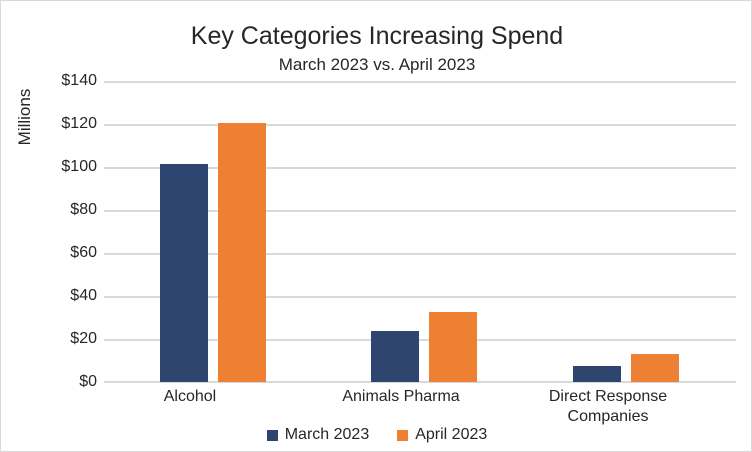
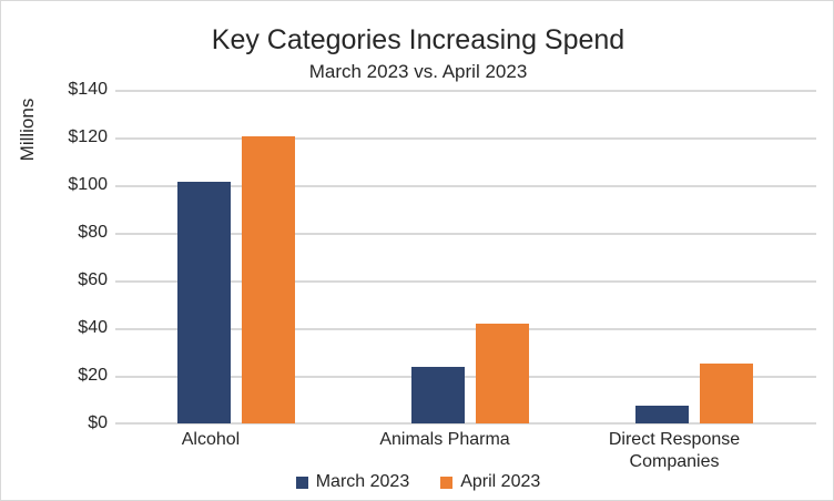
April 2023/Animals Pharma: $32 -> $42
April 2023/Direct Response Companies: $13 -> $25
